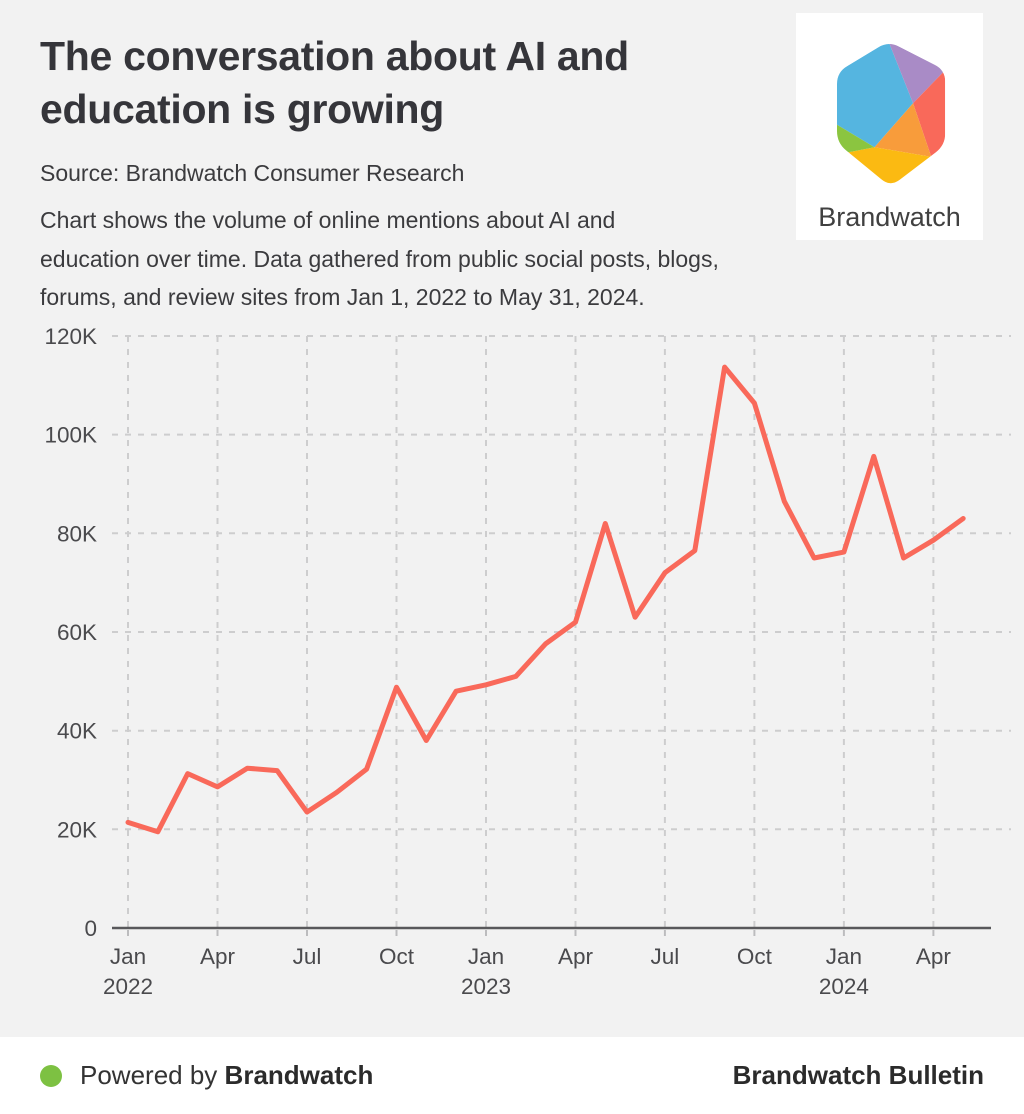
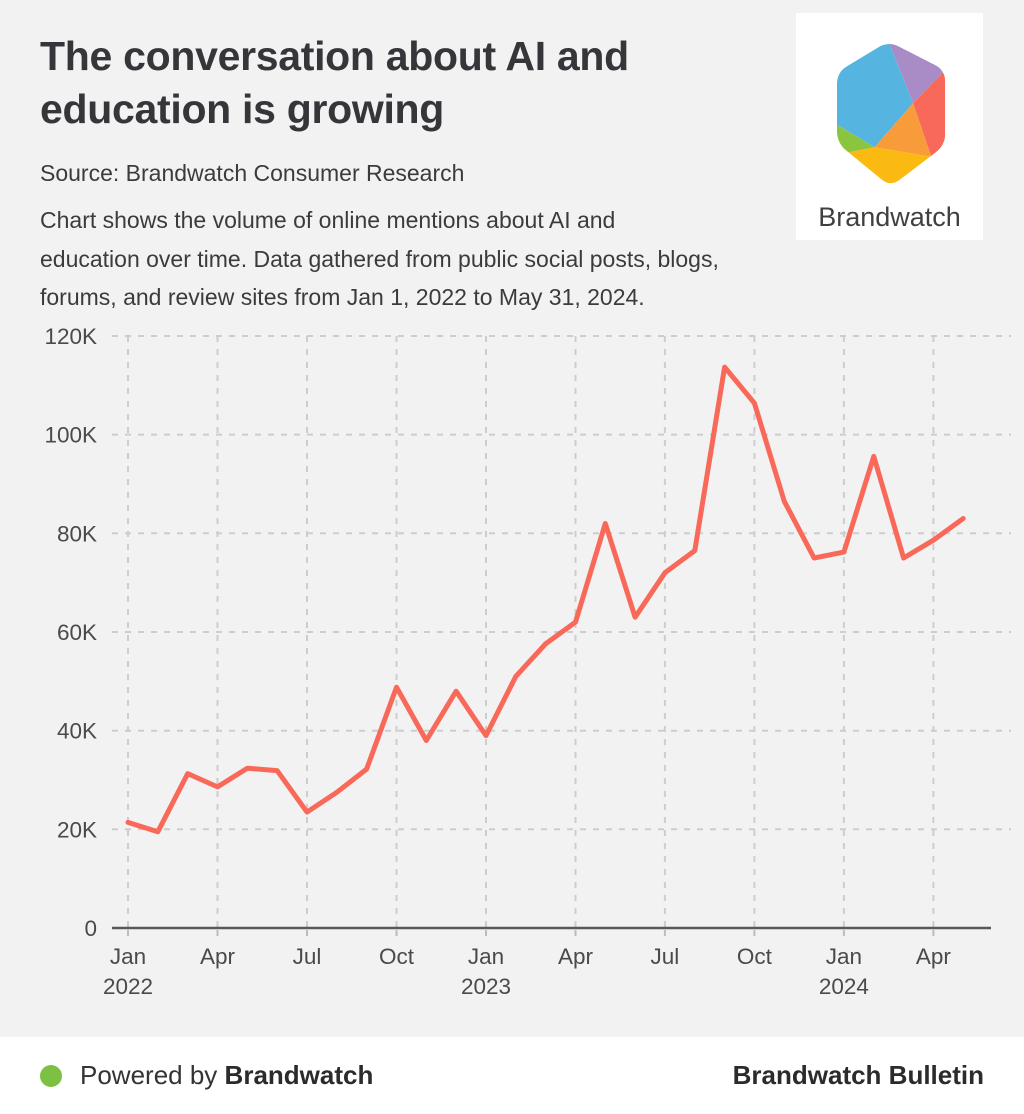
Jan 2023: 49K -> 39K
